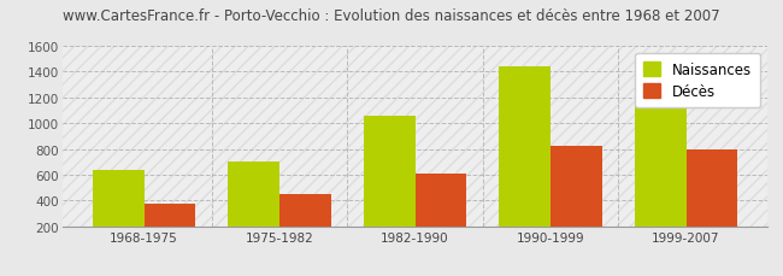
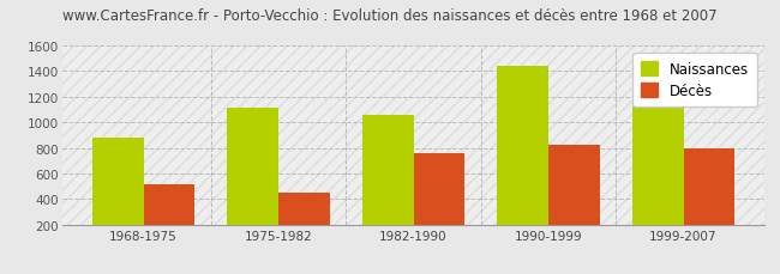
Naissances/1968-1975: 640 -> 880
Décès/1968-1975: 370 -> 510
Naissances/1975-1982: 700 -> 1110
Décès/1982-1990: 600 -> 760
